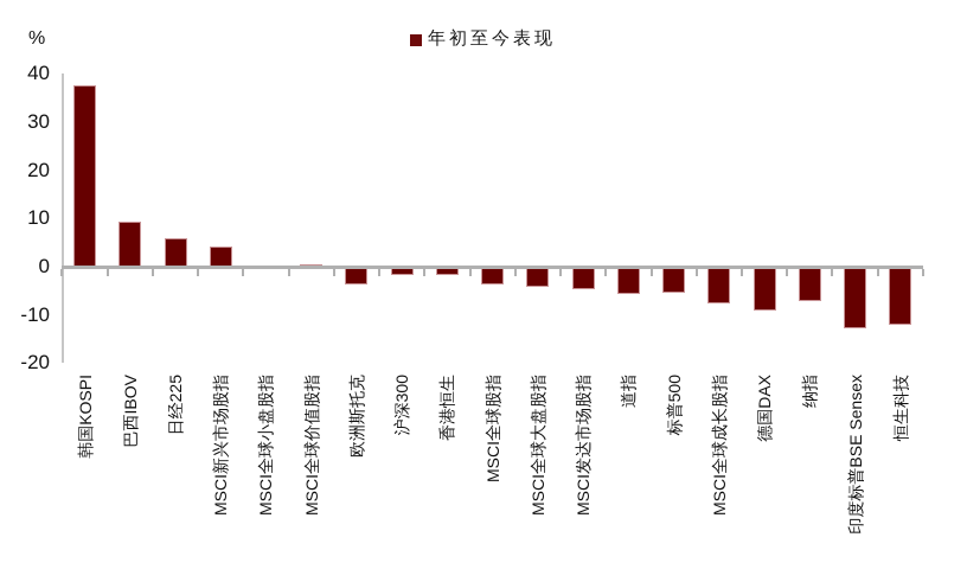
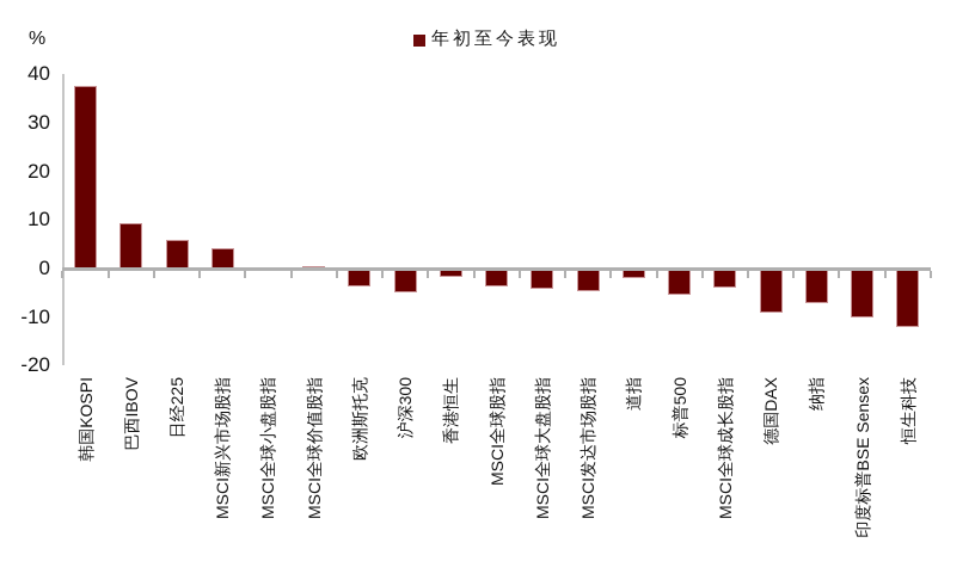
沪深300: -2 -> -5
道指: -6 -> -2
MSCI全球成长股指: -8 -> -4
印度标普BSE Sensex: -13 -> -10
